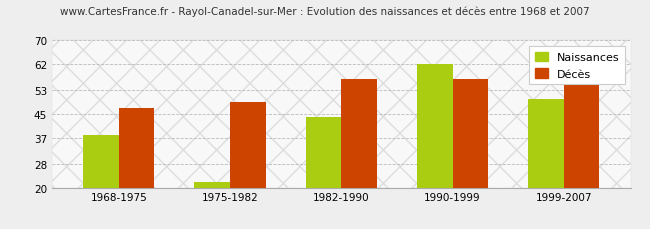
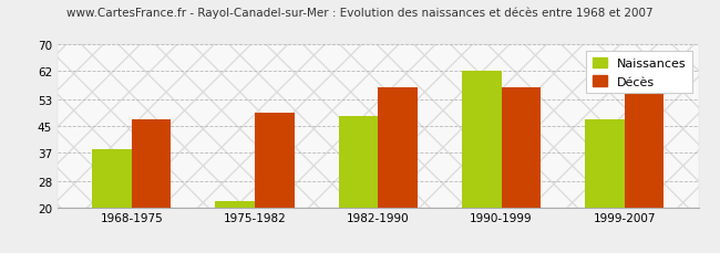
Naissances/1982-1990: 44 -> 48
Naissances/1999-2007: 50 -> 47
